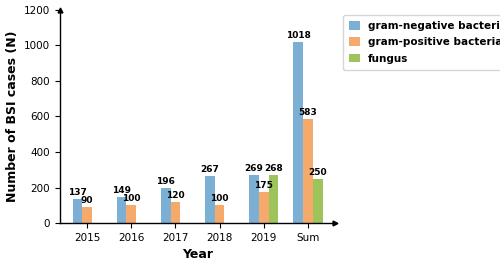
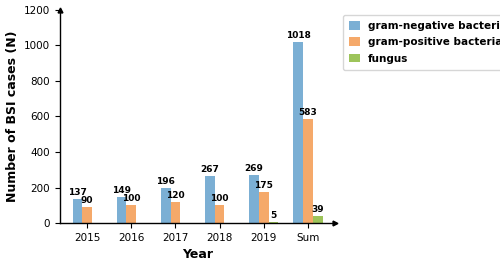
fungus/2019: 268 -> 5
fungus/Sum: 250 -> 39
